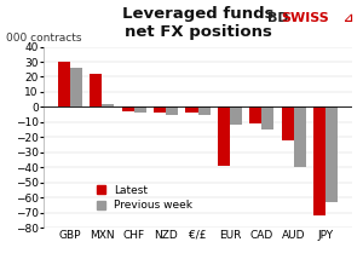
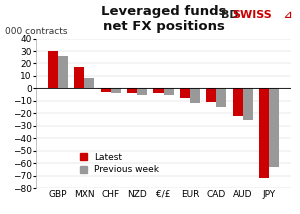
Latest/MXN: 22 -> 17
Previous week/MXN: 2 -> 8
Latest/EUR: -39 -> -8
Previous week/AUD: -40 -> -25
